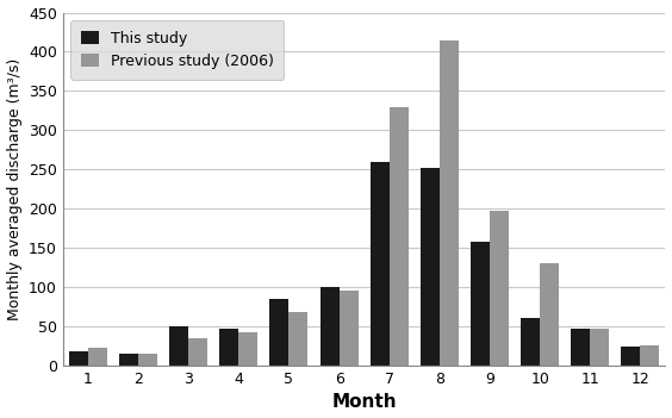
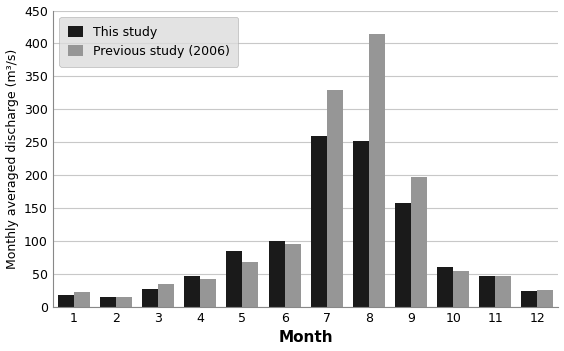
This study/3: 50 -> 27
Previous study (2006)/10: 130 -> 55
